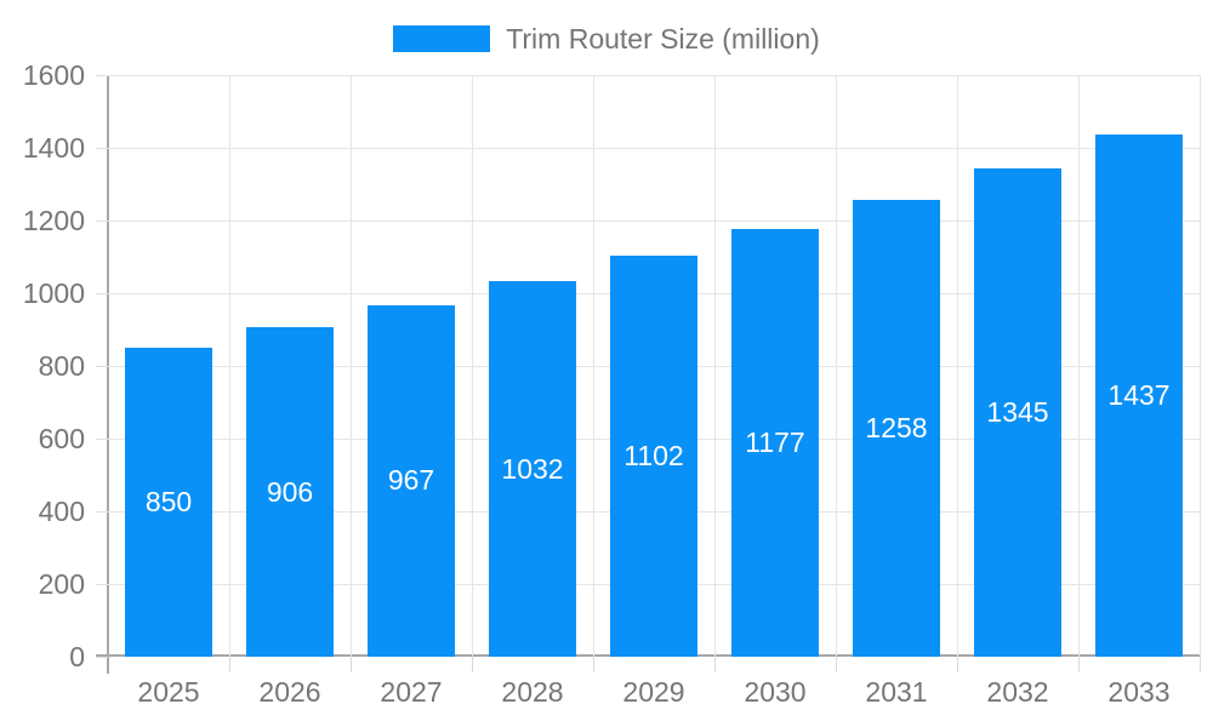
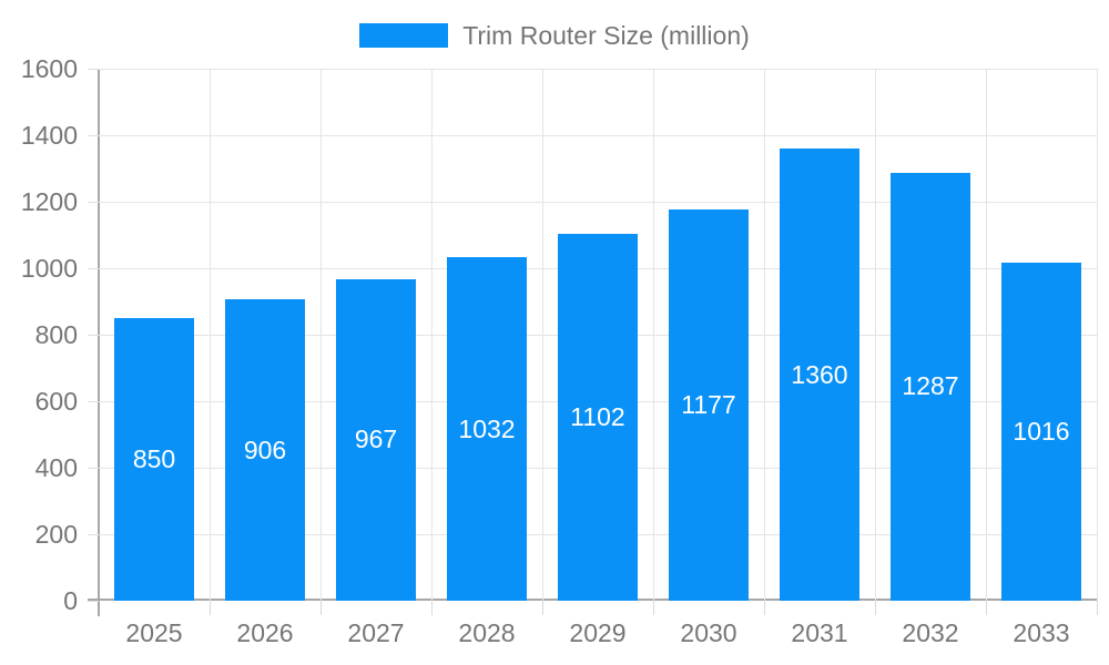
2031: 1258 -> 1360
2032: 1345 -> 1287
2033: 1437 -> 1016
